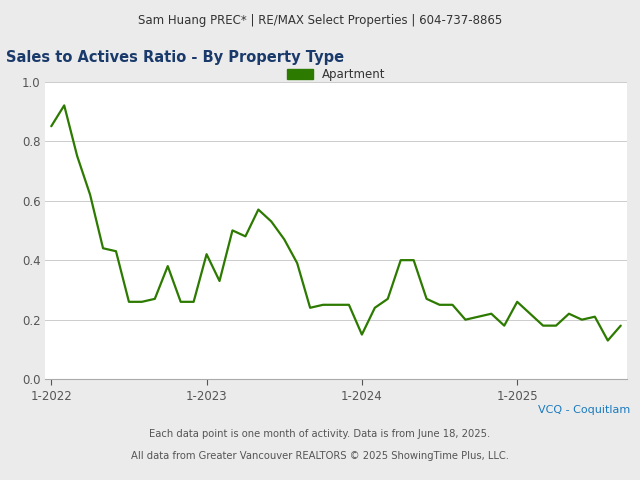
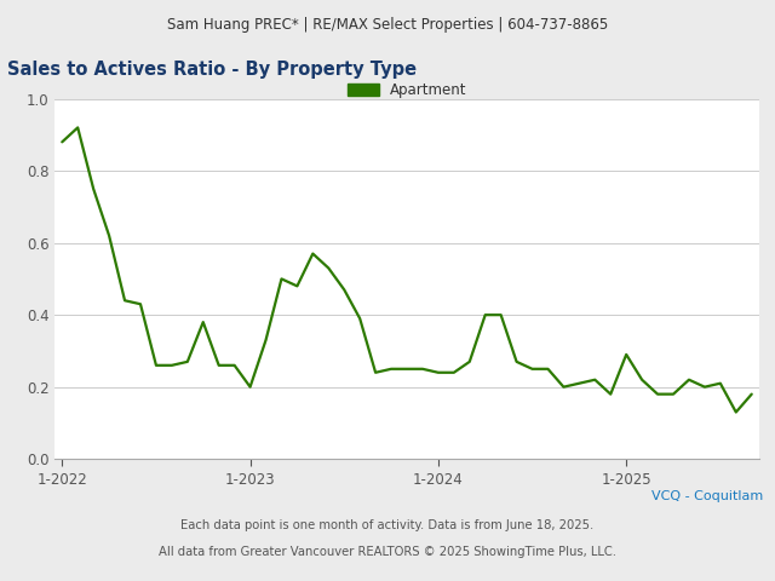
1-2022: 0.85 -> 0.88
1-2023: 0.42 -> 0.20
1-2024: 0.15 -> 0.24
1-2025: 0.26 -> 0.29
